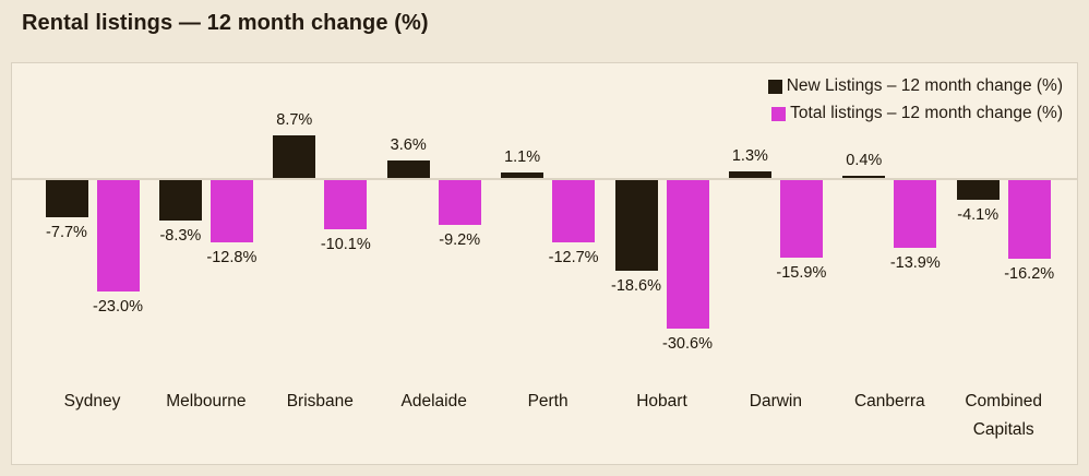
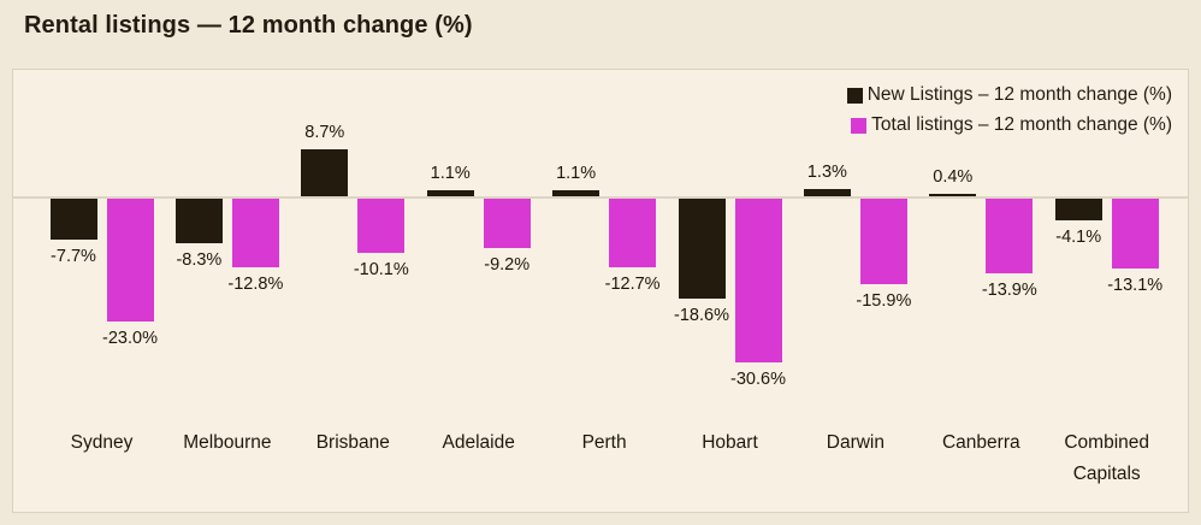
New Listings – 12 month change (%)/Adelaide: 3.6% -> 1.1%
Total listings – 12 month change (%)/Combined Capitals: -16.2% -> -13.1%
